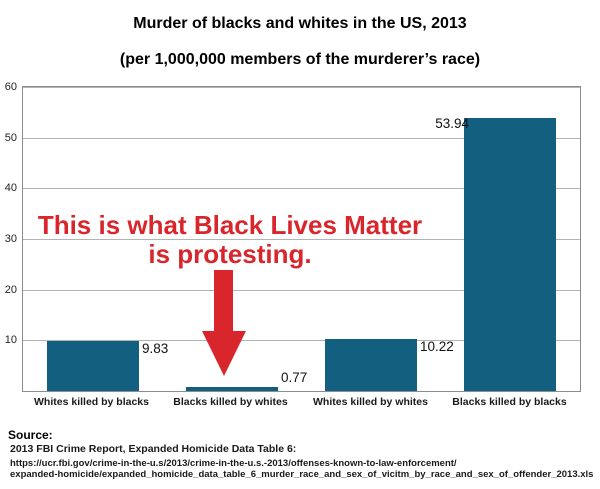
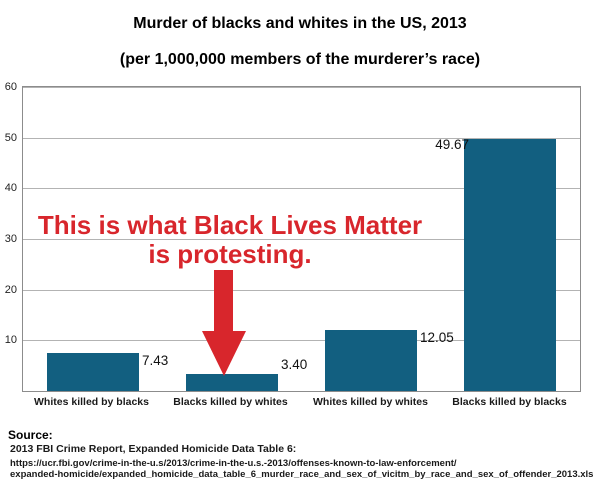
Whites killed by blacks: 9.83 -> 7.43
Blacks killed by whites: 0.77 -> 3.40
Whites killed by whites: 10.22 -> 12.05
Blacks killed by blacks: 53.94 -> 49.67
